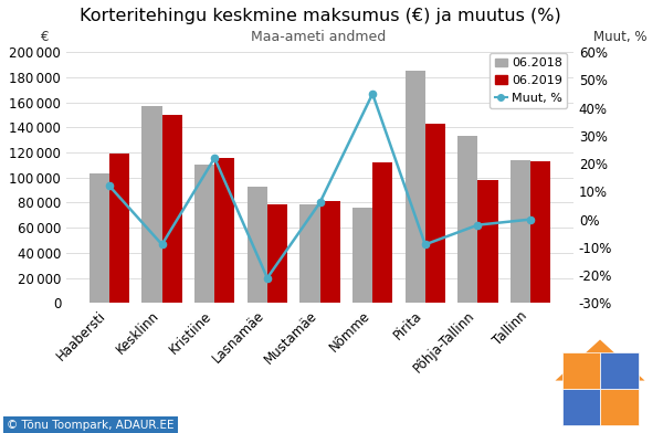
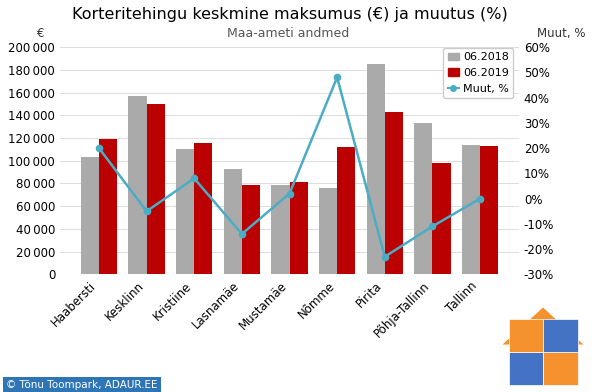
Muut, %/Haabersti: 12% -> 20%
Muut, %/Kesklinn: -9% -> -5%
Muut, %/Kristiine: 22% -> 8%
Muut, %/Lasnamäe: -21% -> -14%
Muut, %/Mustamäe: 6% -> 2%
Muut, %/Nõmme: 45% -> 48%
Muut, %/Pirita: -9% -> -23%
Muut, %/Põhja-Tallinn: -2% -> -11%
